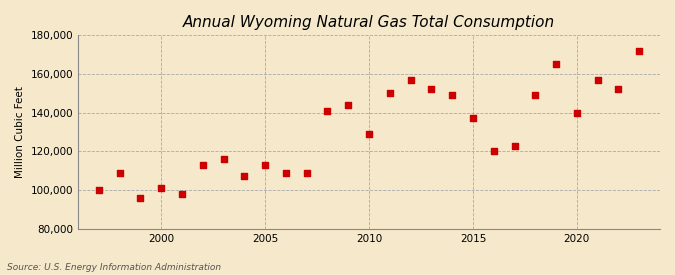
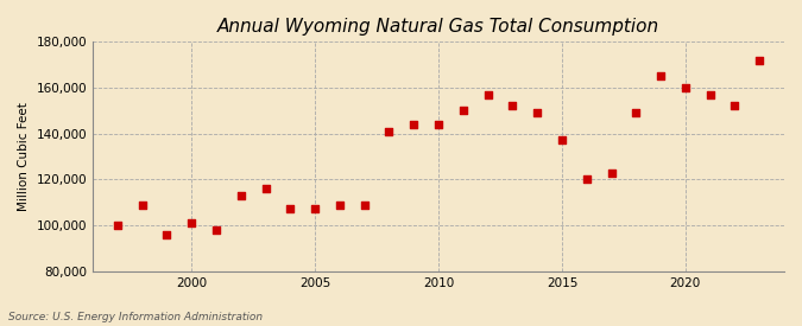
2005: 113,000 -> 107,000
2010: 129,000 -> 144,000
2020: 140,000 -> 160,000
